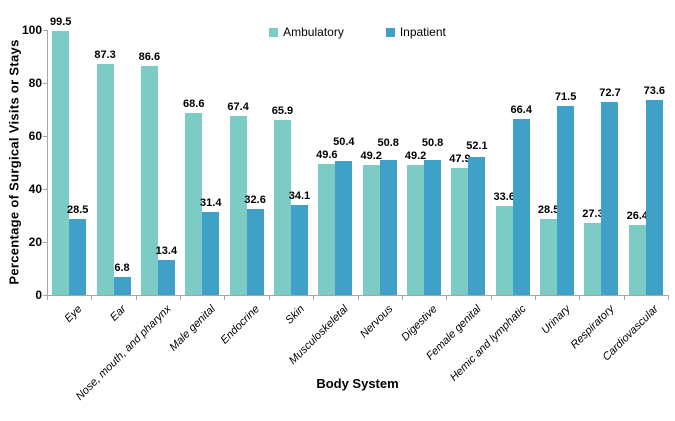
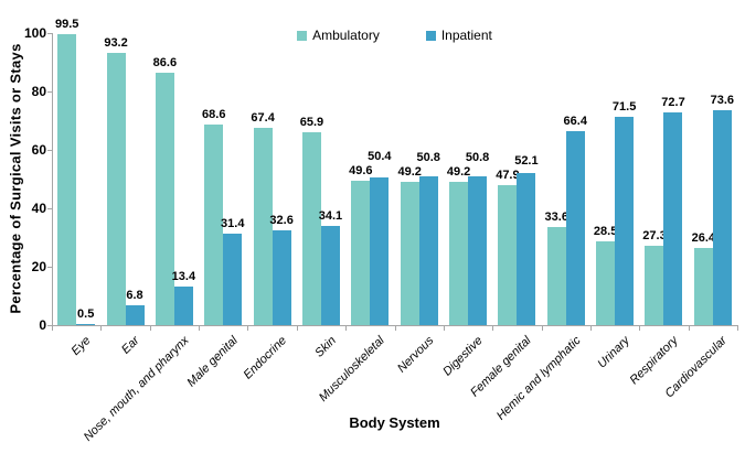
Inpatient/Eye: 28.5 -> 0.5
Ambulatory/Ear: 87.3 -> 93.2
